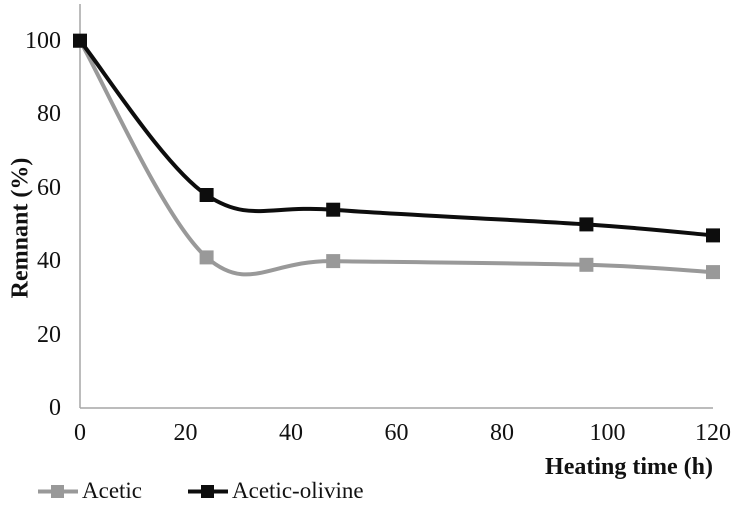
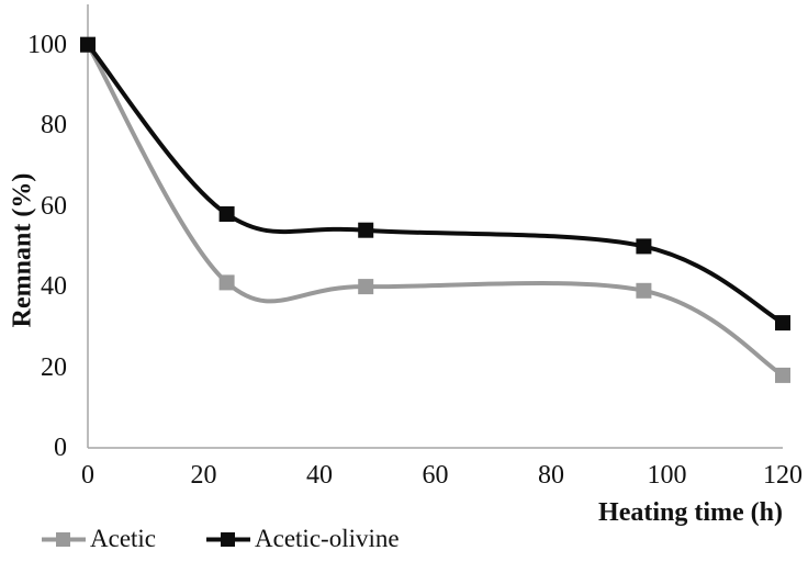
Acetic/120: 37 -> 18
Acetic-olivine/120: 47 -> 31
